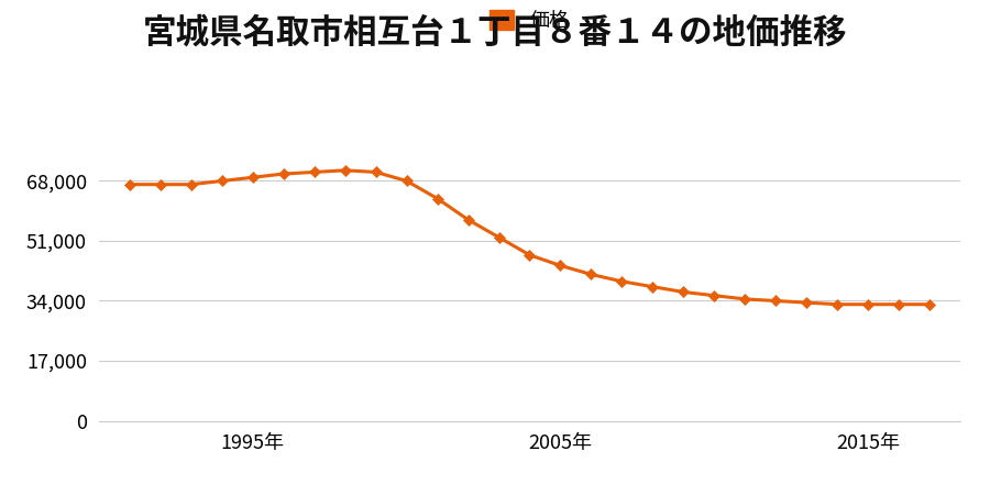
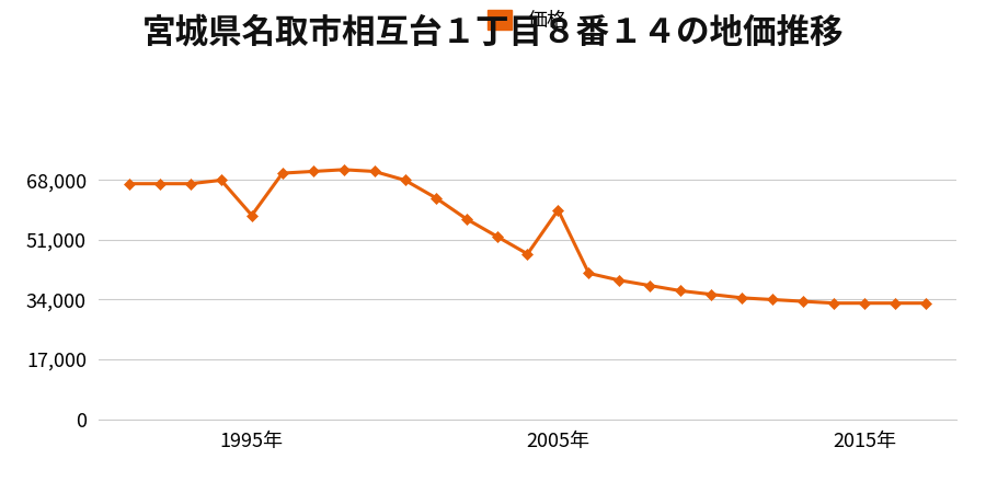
1995年: 69,000 -> 58,000
2005年: 44,000 -> 59,500
